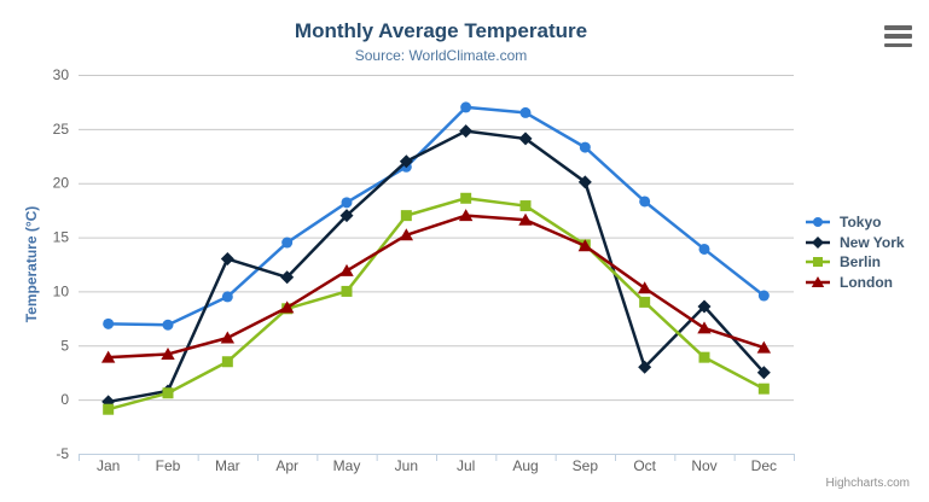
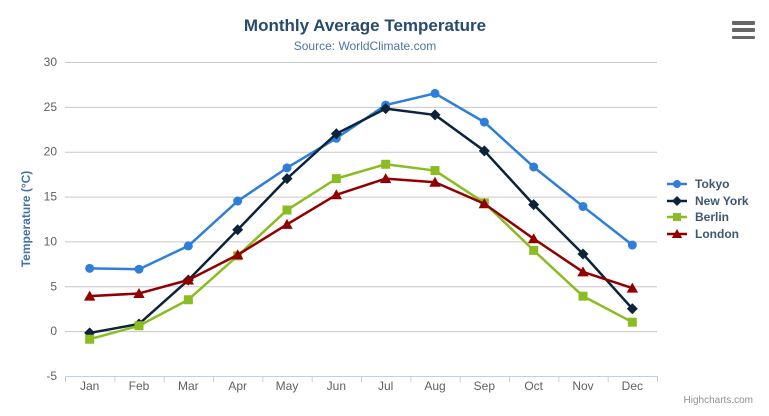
New York/Mar: 13 -> 6
Berlin/May: 10 -> 14
Tokyo/Jul: 27 -> 25
New York/Oct: 3 -> 14
